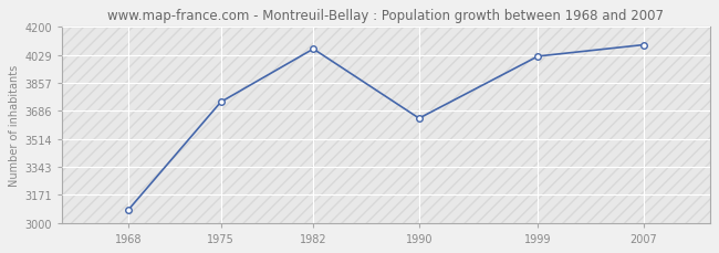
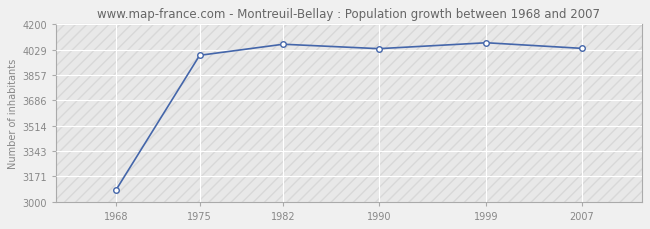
1975: 3740 -> 3990
1990: 3640 -> 4040
1999: 4020 -> 4080
2007: 4090 -> 4040
